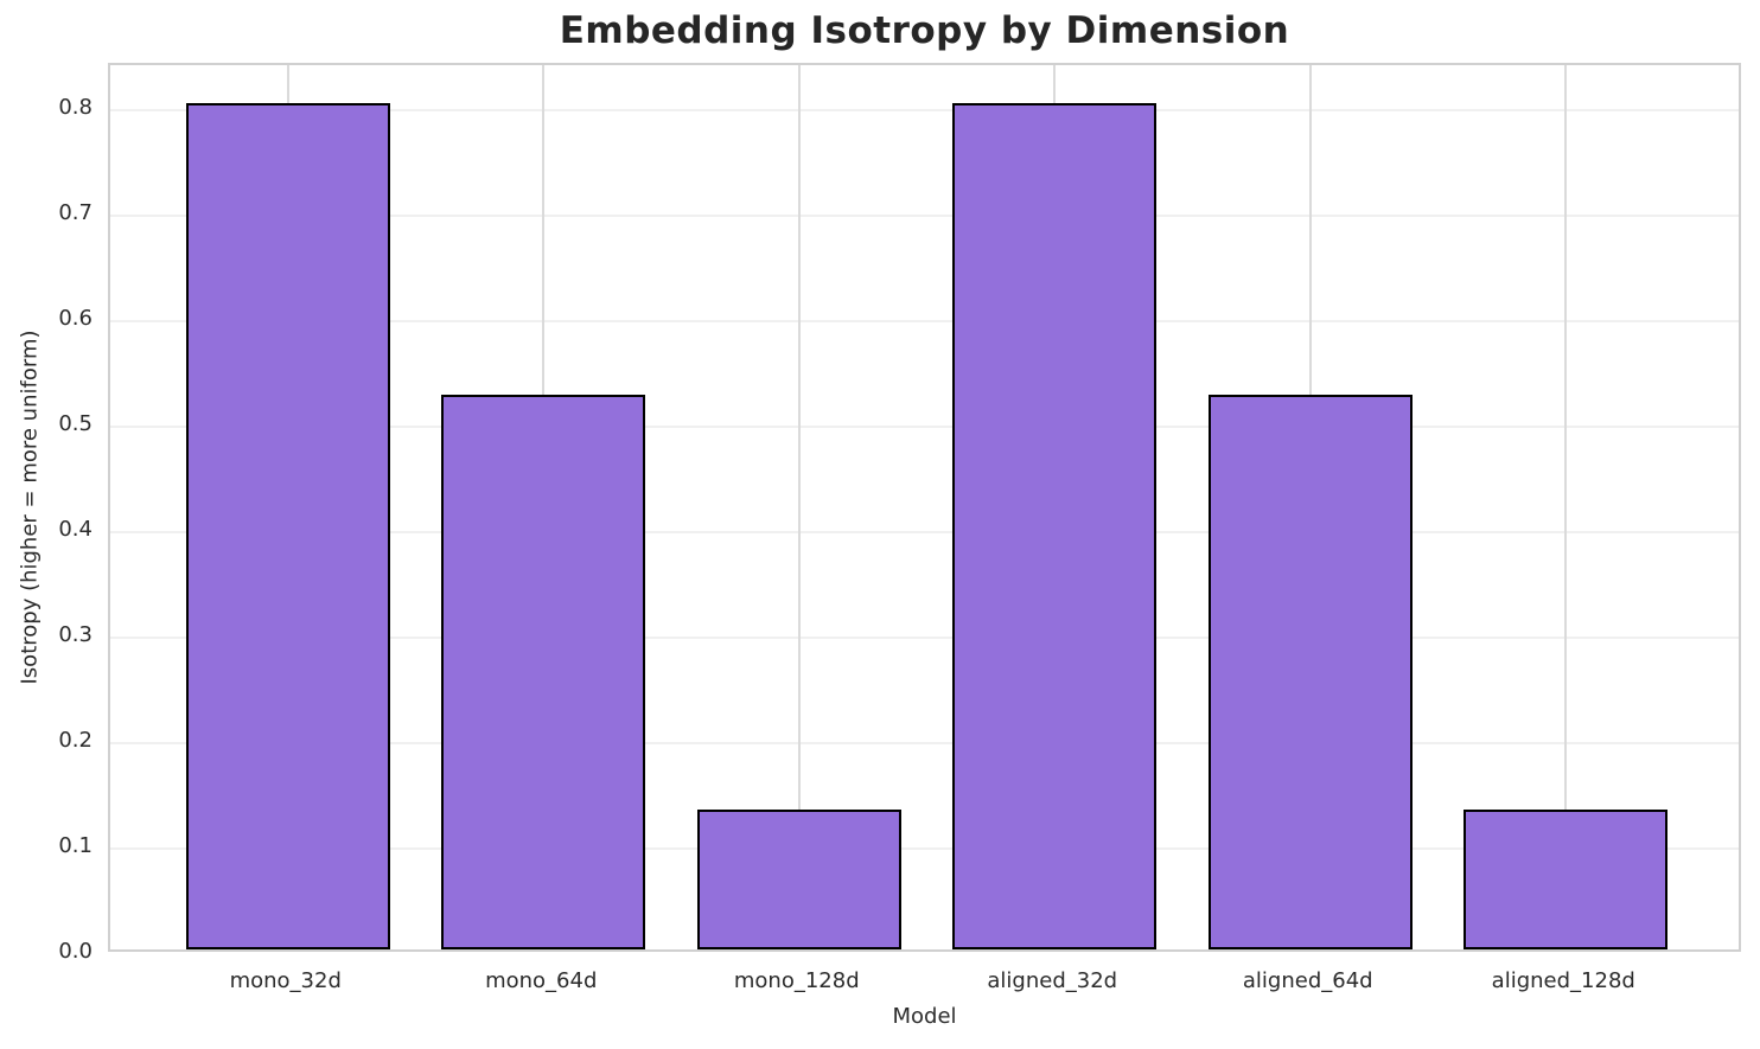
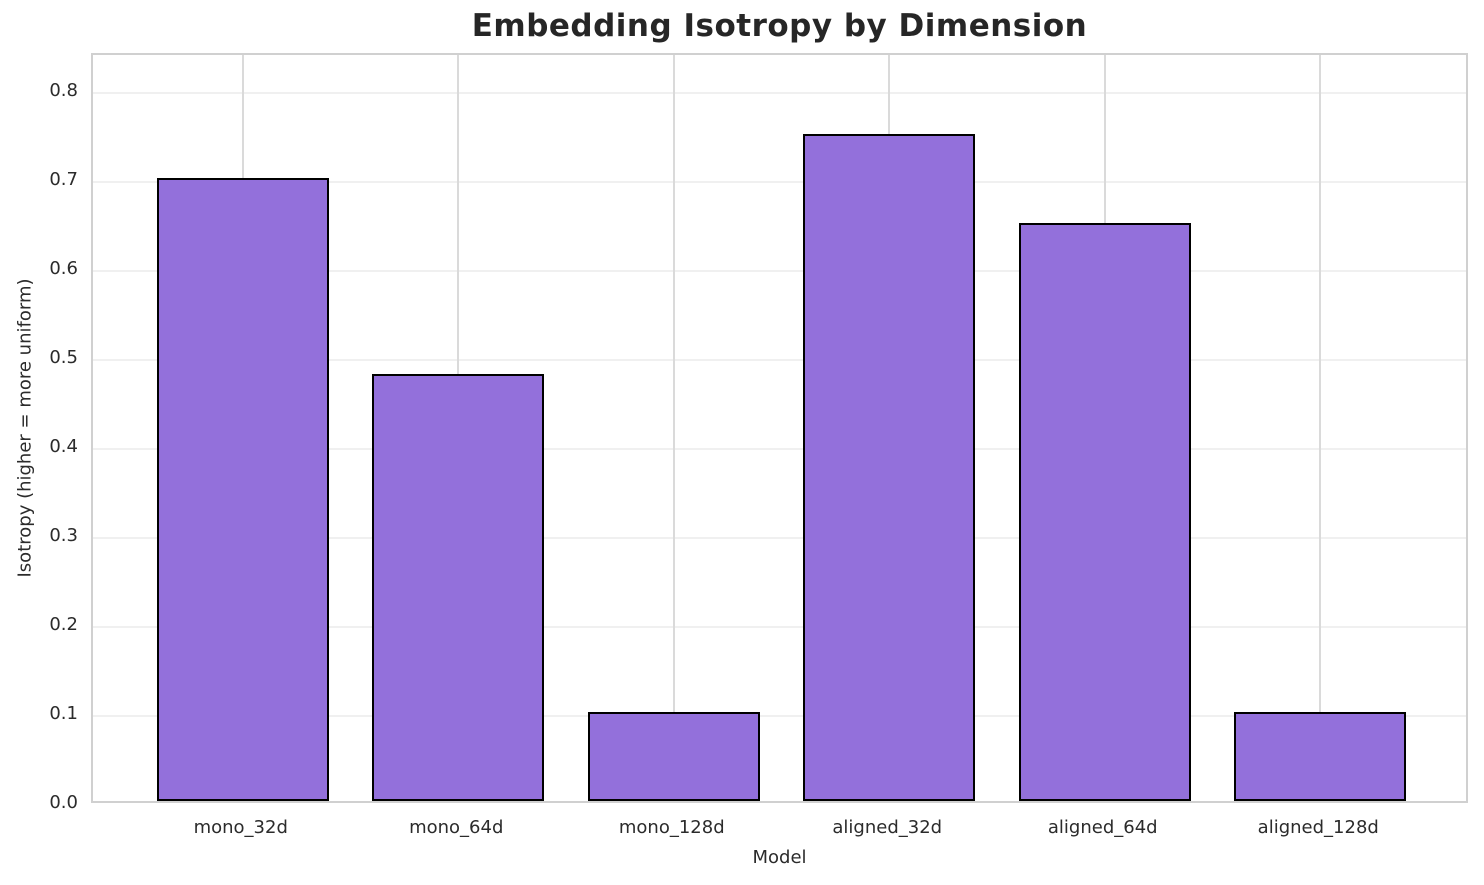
mono_32d: 0.80 -> 0.70
mono_64d: 0.53 -> 0.48
mono_128d: 0.13 -> 0.10
aligned_32d: 0.80 -> 0.75
aligned_64d: 0.53 -> 0.65
aligned_128d: 0.13 -> 0.10
